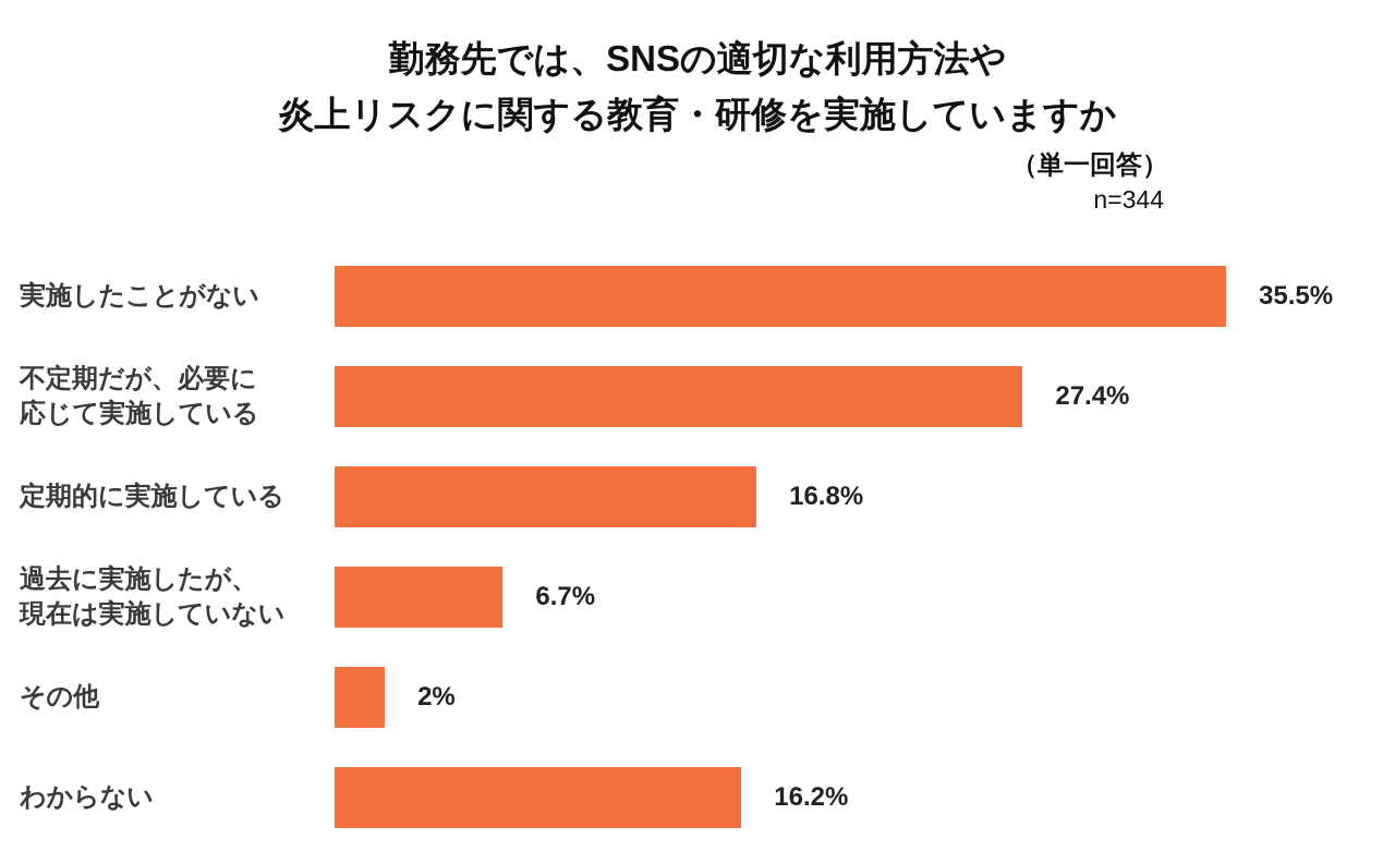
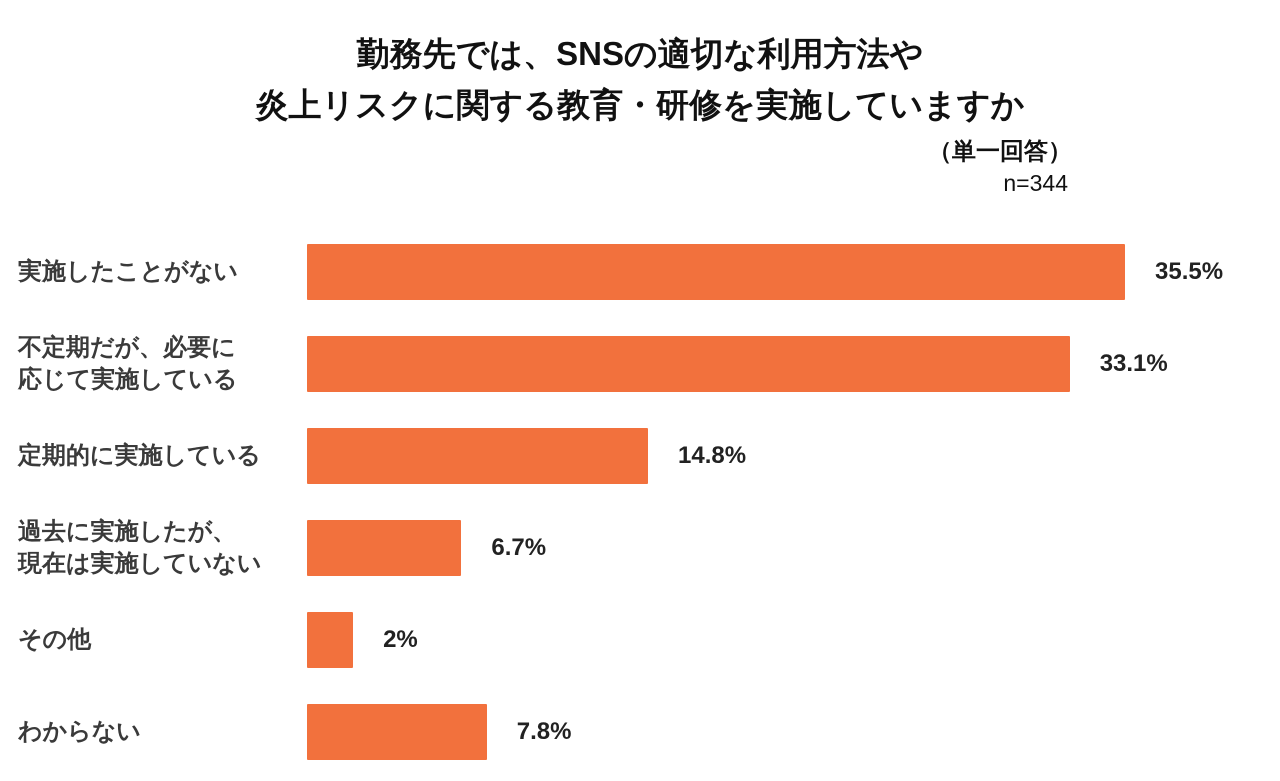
不定期だが、必要に 応じて実施している: 27.4% -> 33.1%
定期的に実施している: 16.8% -> 14.8%
わからない: 16.2% -> 7.8%
